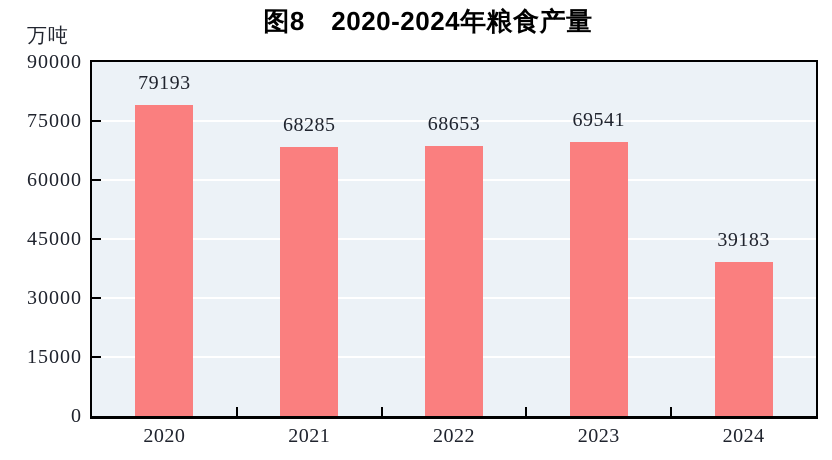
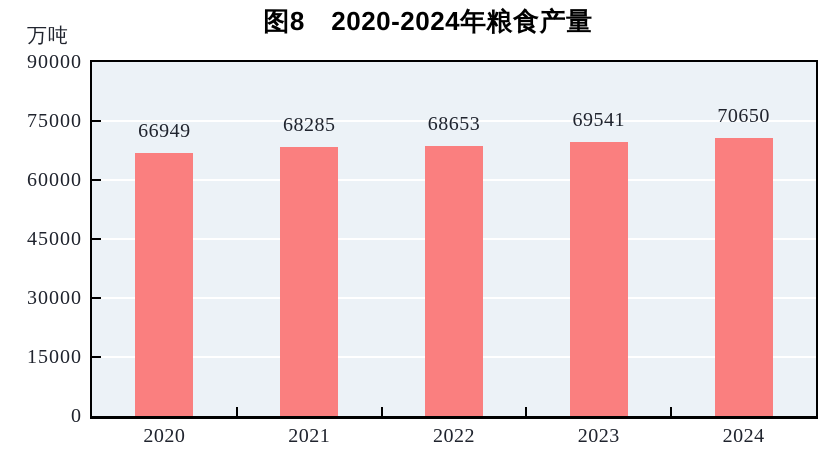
2020: 79193 -> 66949
2024: 39183 -> 70650
